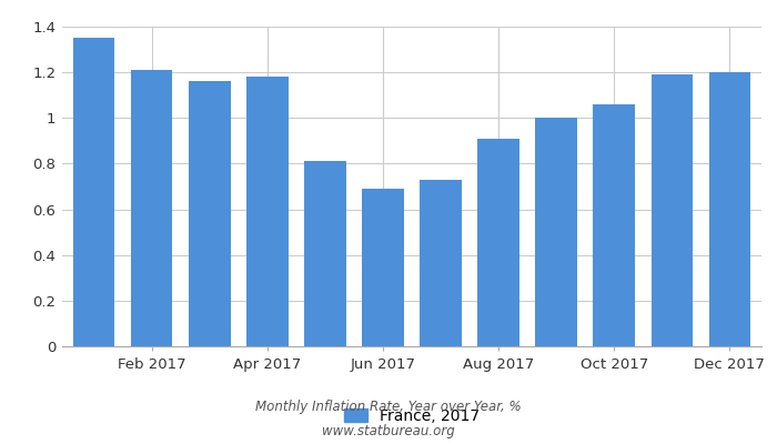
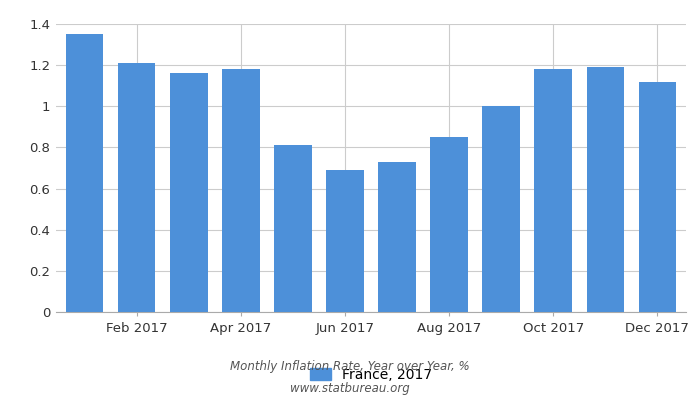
Aug 2017: 0.91 -> 0.85
Oct 2017: 1.06 -> 1.18
Dec 2017: 1.20 -> 1.12
